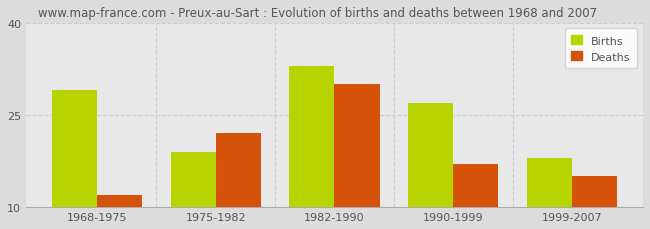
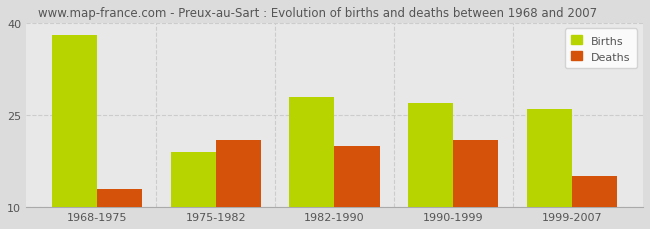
Births/1968-1975: 29 -> 38
Deaths/1968-1975: 12 -> 13
Deaths/1975-1982: 22 -> 21
Births/1982-1990: 33 -> 28
Deaths/1982-1990: 30 -> 20
Deaths/1990-1999: 17 -> 21
Births/1999-2007: 18 -> 26
